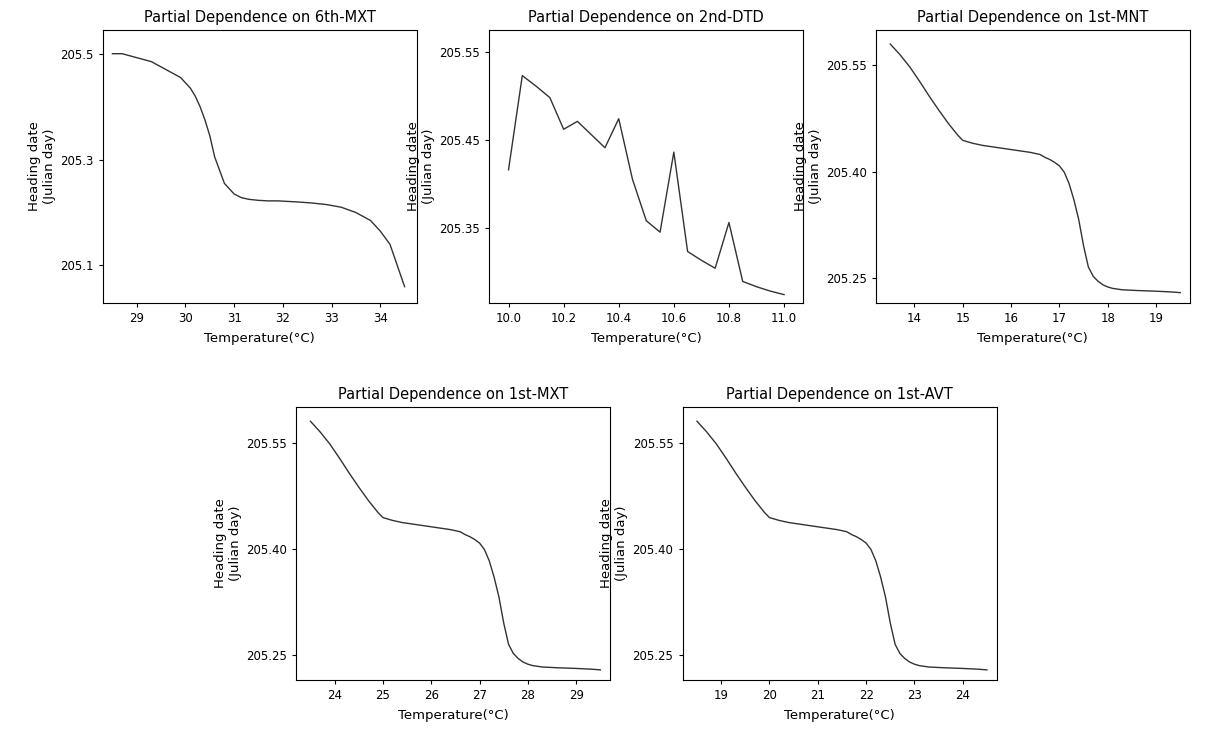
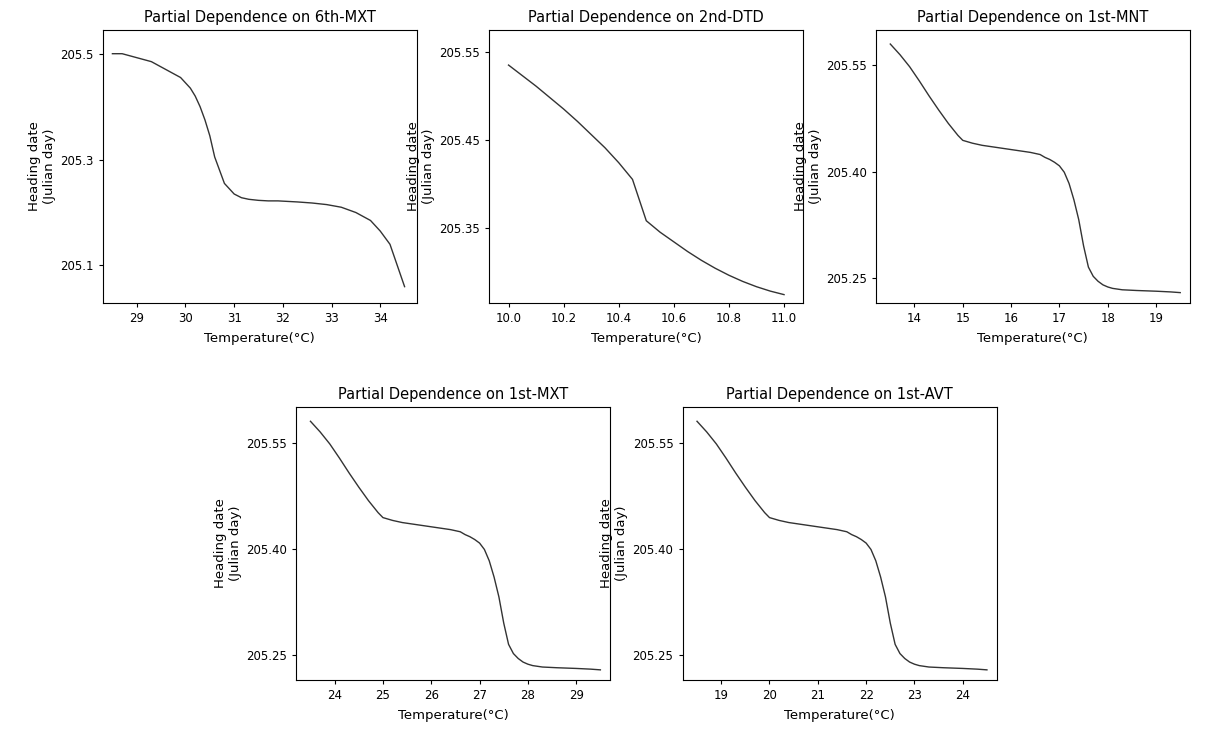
Partial Dependence on 2nd-DTD/10.0: 205.416 -> 205.535
Partial Dependence on 2nd-DTD/10.2: 205.462 -> 205.485
Partial Dependence on 2nd-DTD/10.4: 205.474 -> 205.424
Partial Dependence on 2nd-DTD/10.6: 205.436 -> 205.334
Partial Dependence on 2nd-DTD/10.8: 205.356 -> 205.296
